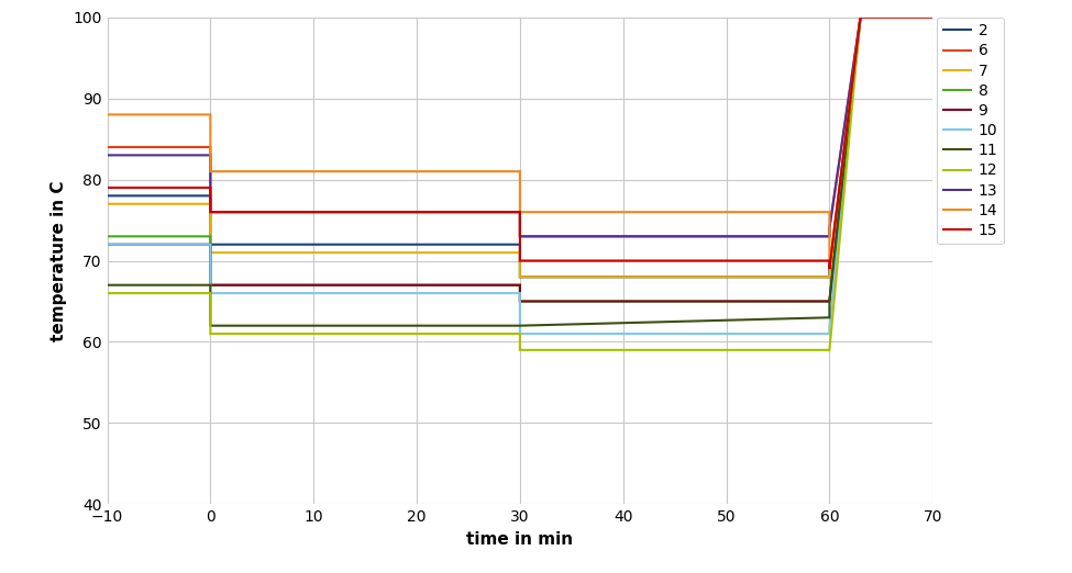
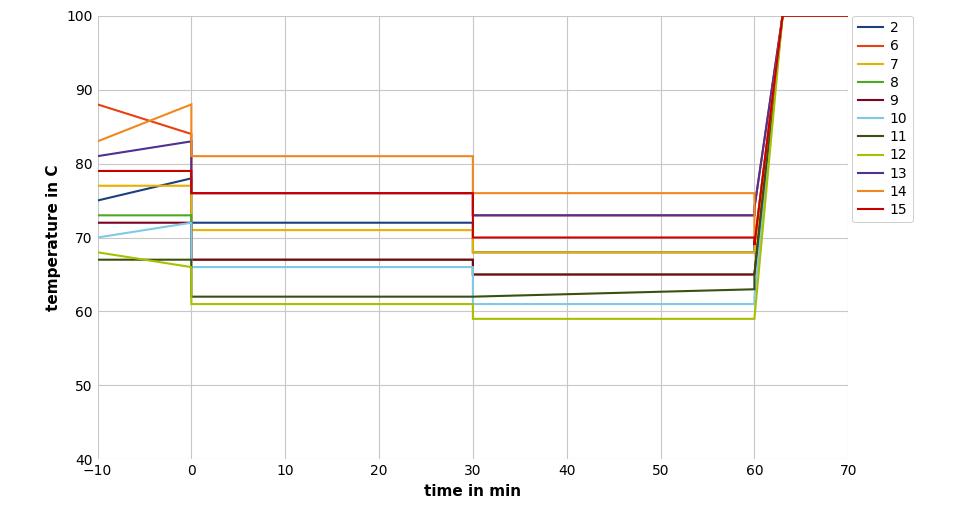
2/−10: 78 -> 75
6/−10: 84 -> 88
10/−10: 72 -> 70
12/−10: 66 -> 68
13/−10: 83 -> 81
14/−10: 88 -> 83
